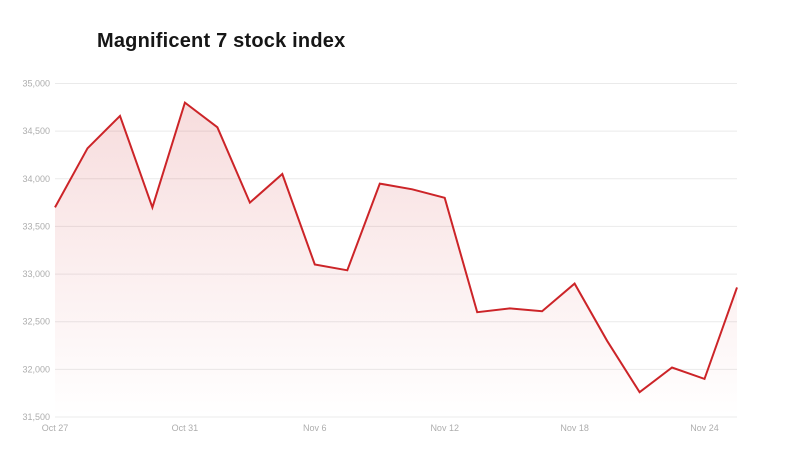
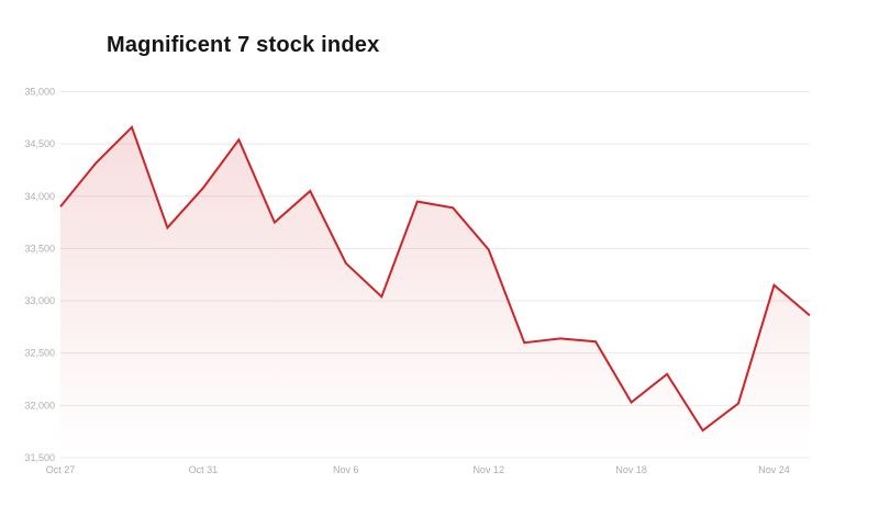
Oct 27: 33700 -> 33900
Oct 31: 34800 -> 34100
Nov 6: 33100 -> 33400
Nov 12: 33800 -> 33500
Nov 18: 32900 -> 32000
Nov 24: 31900 -> 33200
